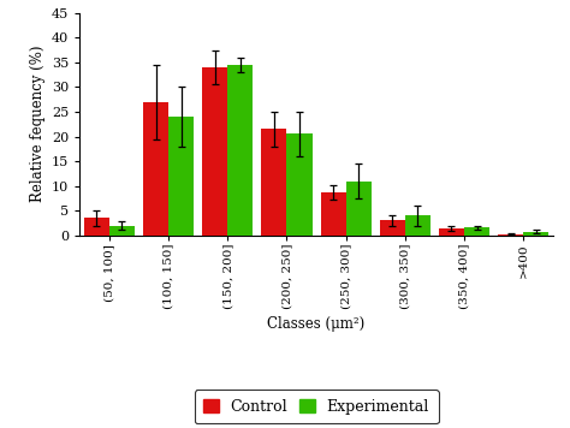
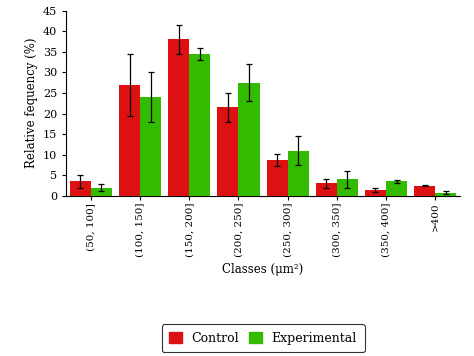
Control/(150, 200]: 34.0 -> 38.0
Experimental/(200, 250]: 20.5 -> 27.5
Experimental/(350, 400]: 1.6 -> 3.5
Control/>400: 0.3 -> 2.5
